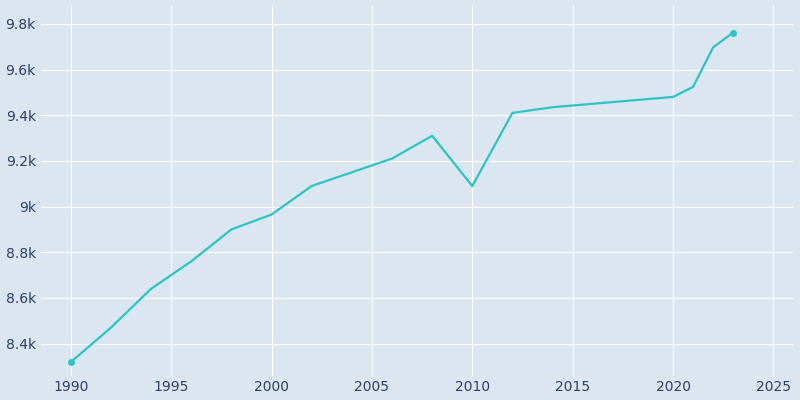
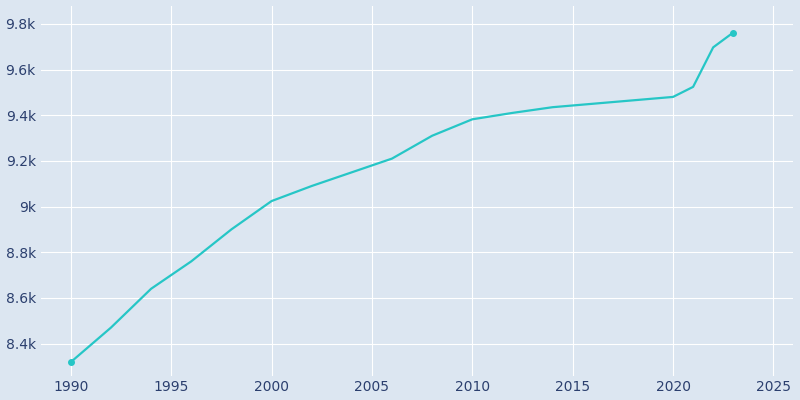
2000: 8.965k -> 9.024k
2010: 9.090k -> 9.382k
